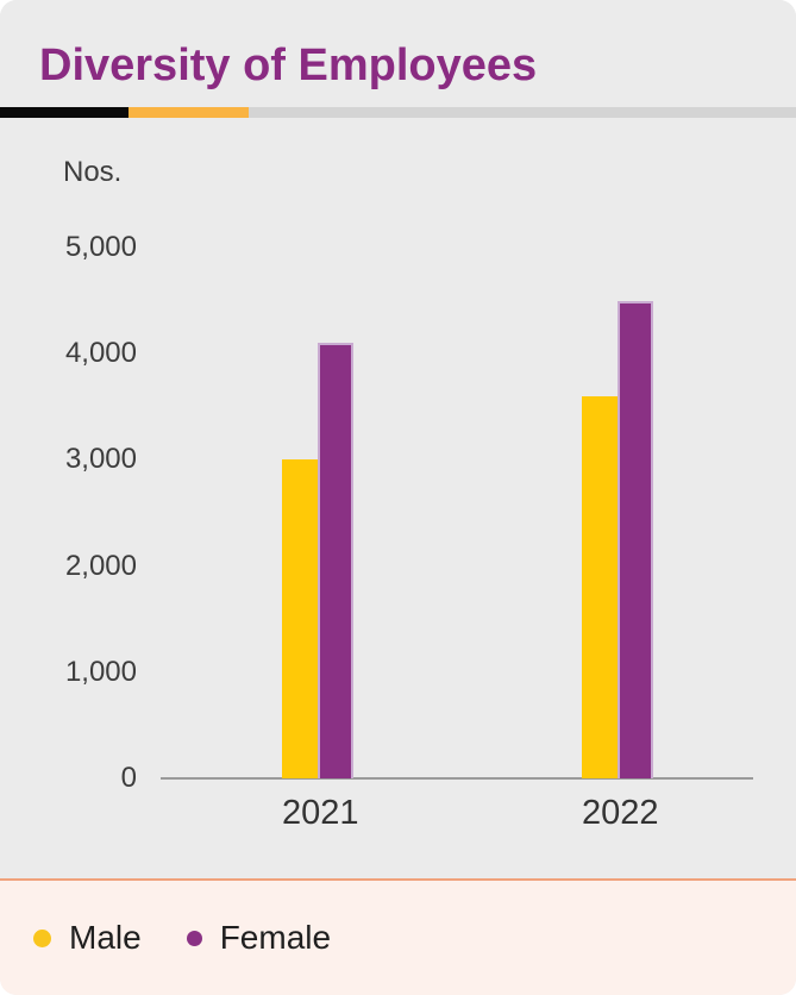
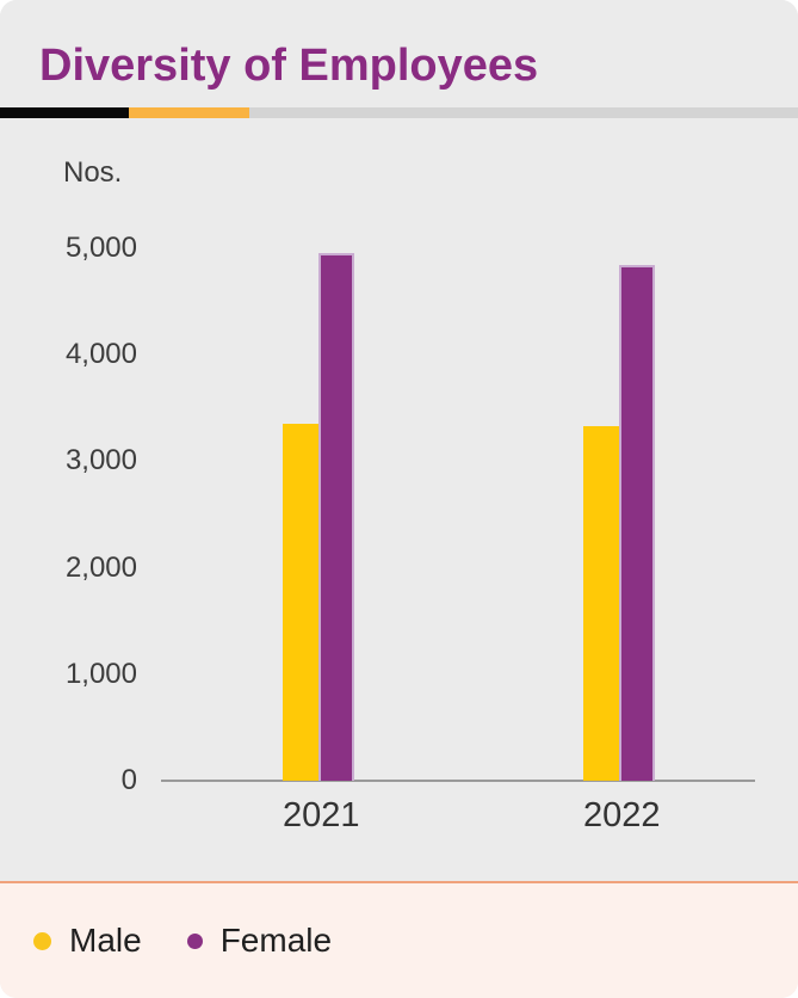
Male/2021: 3000 -> 3400
Female/2021: 4100 -> 5000
Male/2022: 3600 -> 3300
Female/2022: 4500 -> 4800
